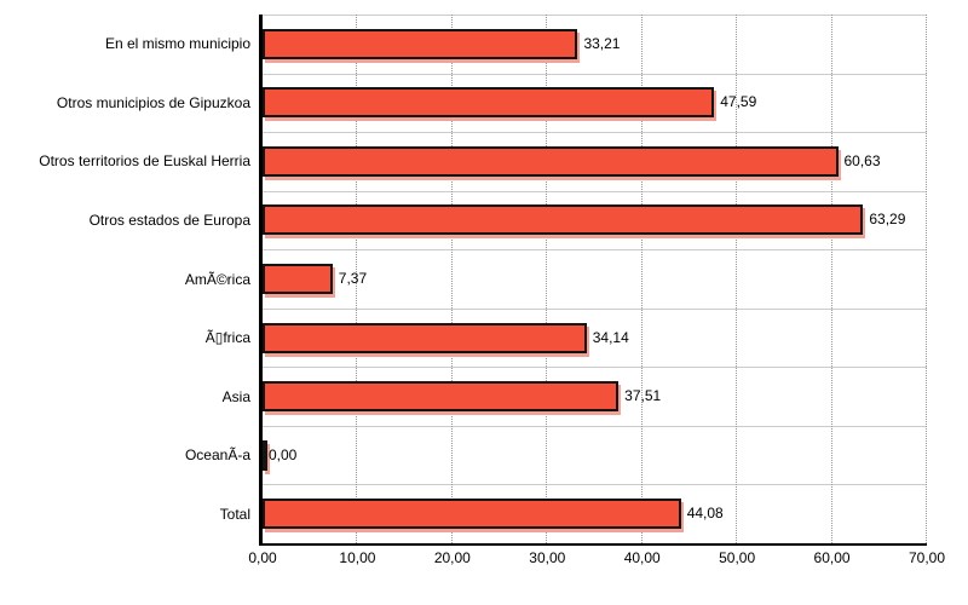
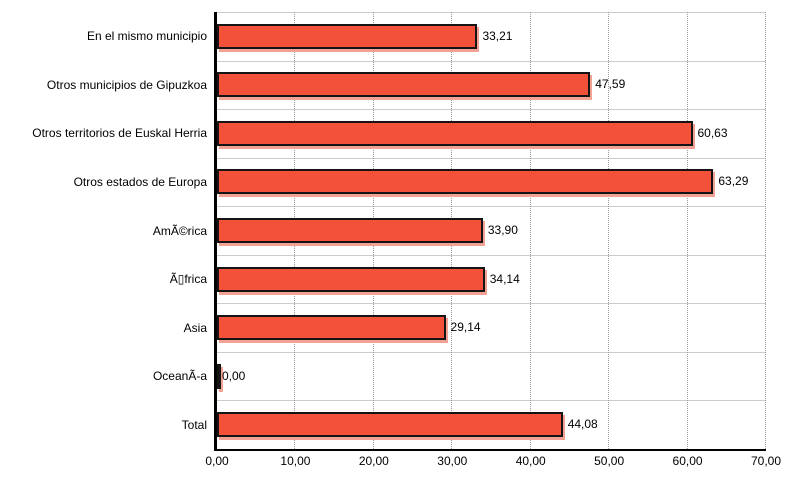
AmÃ©rica: 7,37 -> 33,90
Asia: 37,51 -> 29,14
